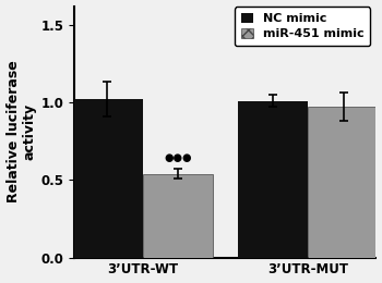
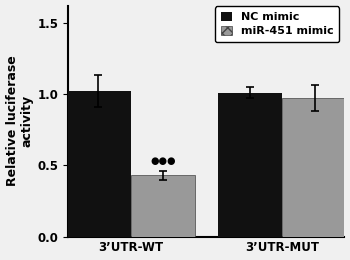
miR-451 mimic/3’UTR-WT: 0.54 -> 0.43
